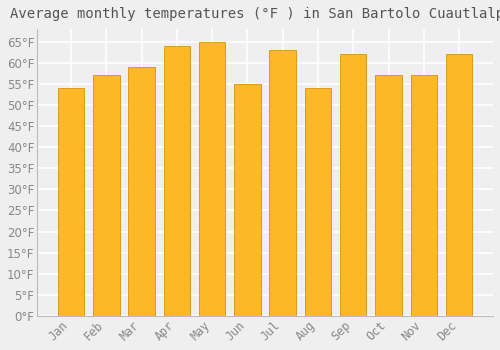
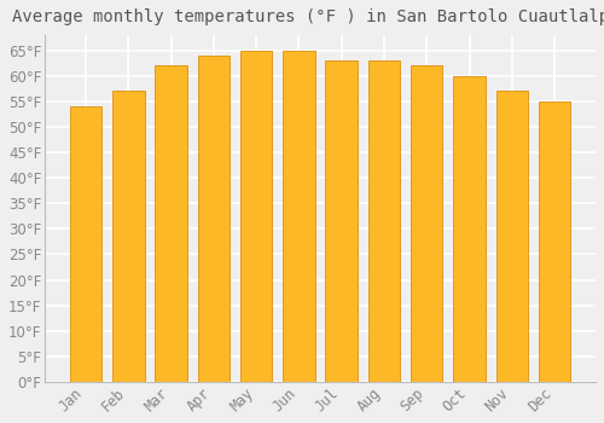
Mar: 59°F -> 62°F
Jun: 55°F -> 65°F
Aug: 54°F -> 63°F
Oct: 57°F -> 60°F
Dec: 62°F -> 55°F
